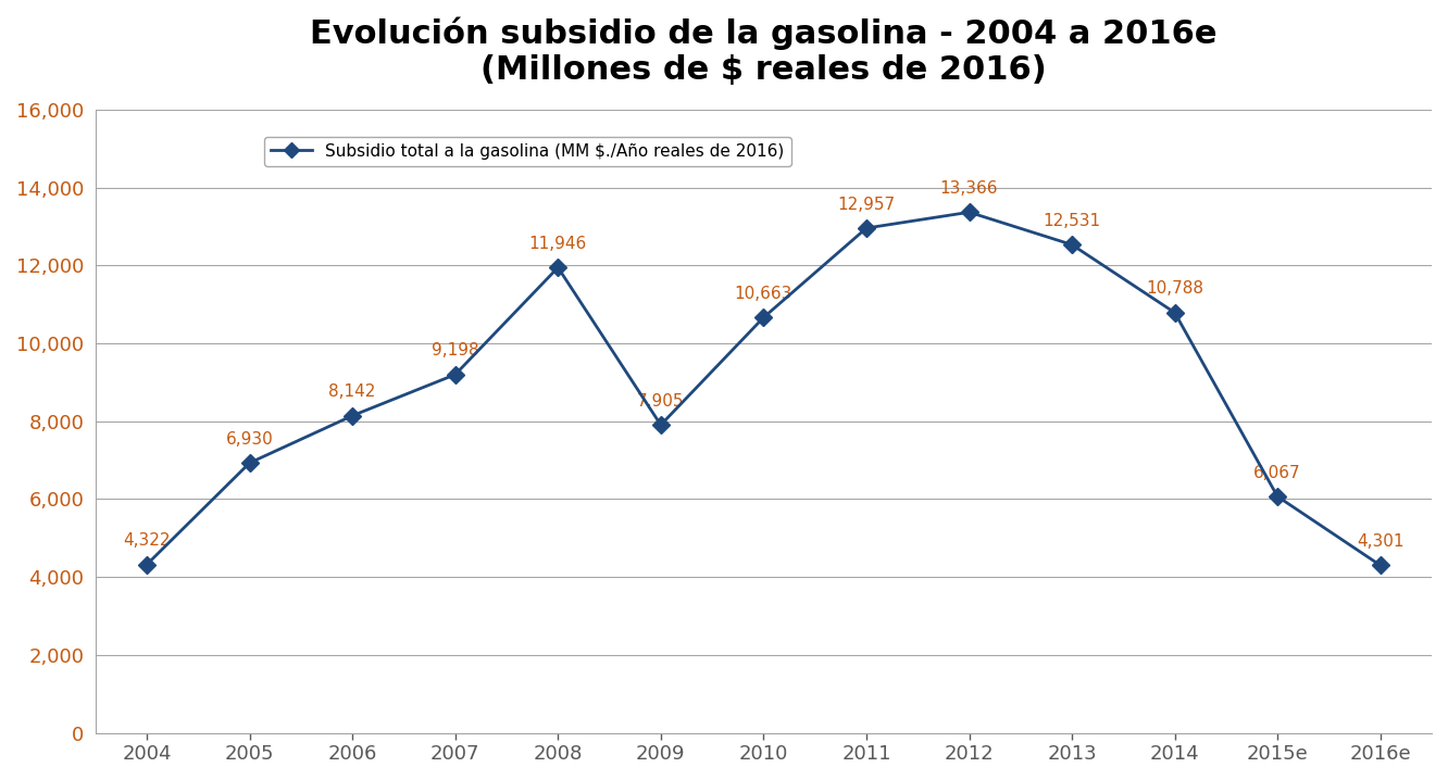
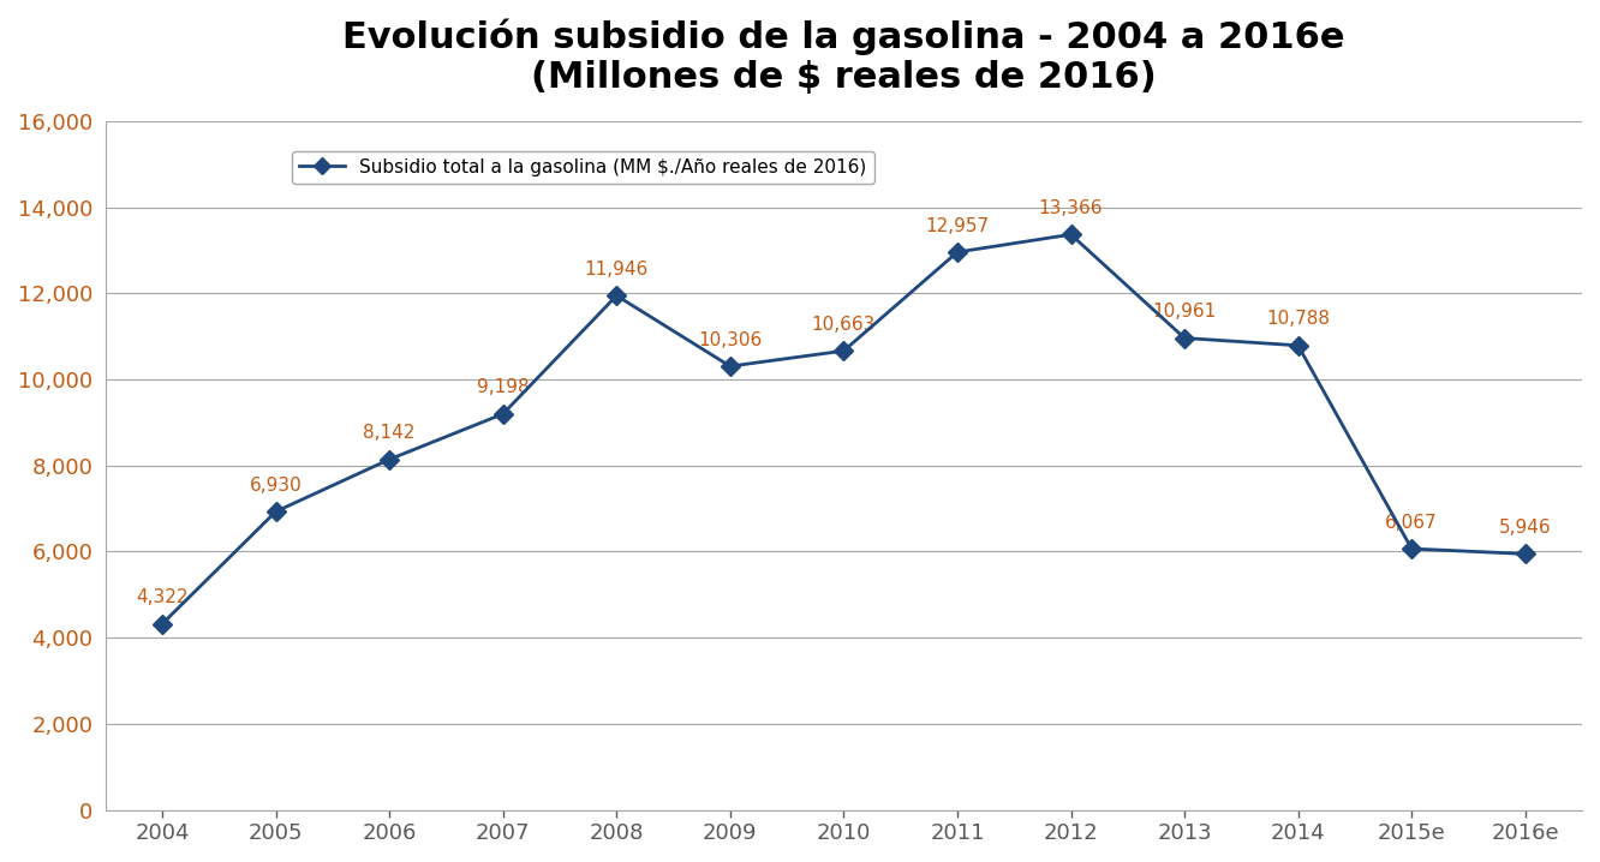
2009: 7,905 -> 10,306
2013: 12,531 -> 10,961
2016e: 4,301 -> 5,946
